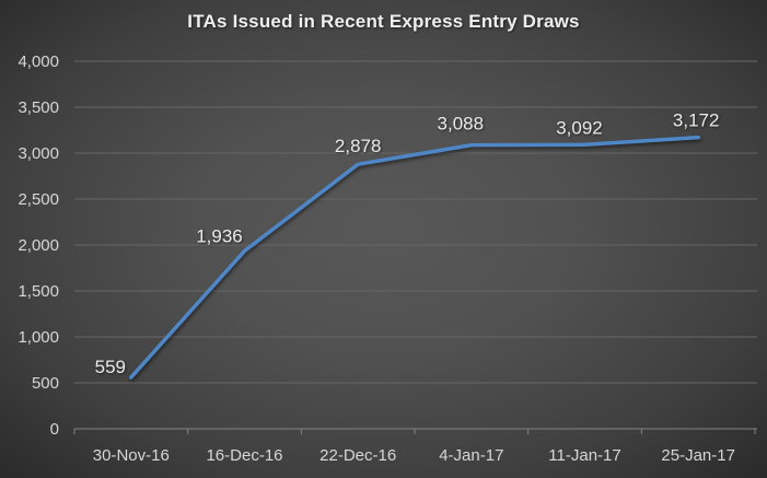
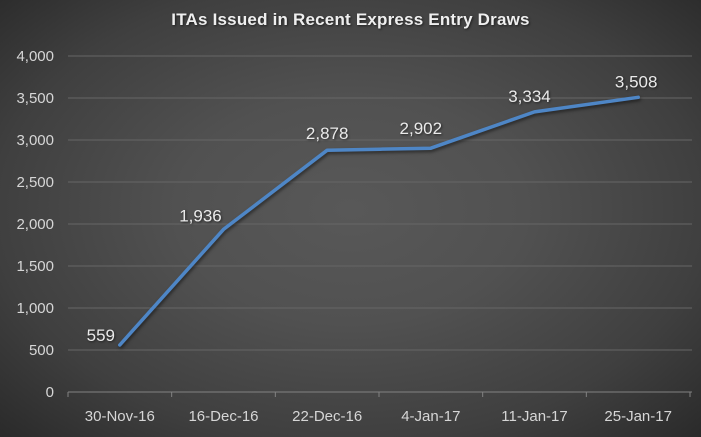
4-Jan-17: 3,088 -> 2,902
11-Jan-17: 3,092 -> 3,334
25-Jan-17: 3,172 -> 3,508
